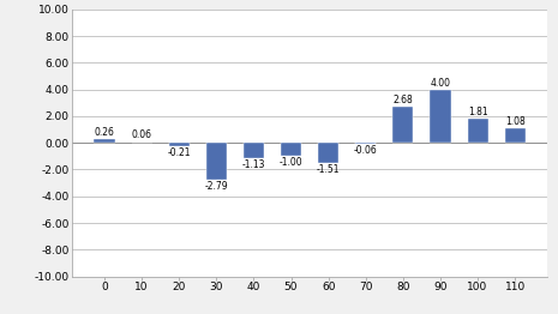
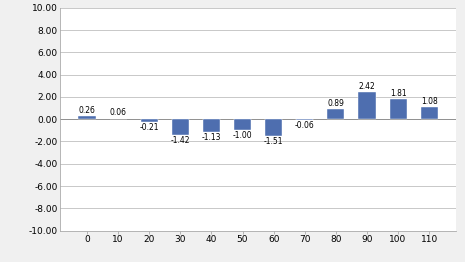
30: -2.79 -> -1.42
80: 2.68 -> 0.89
90: 4.00 -> 2.42
